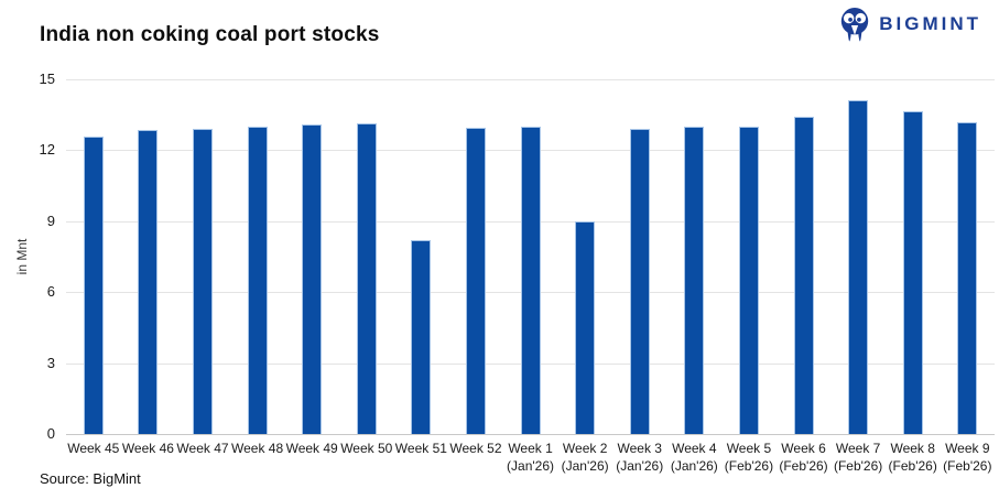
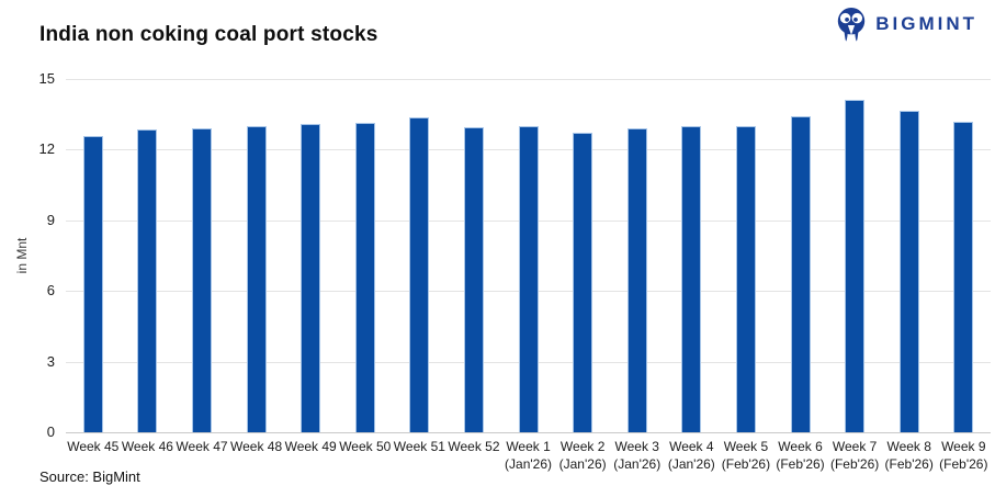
Week 51: 8.2 -> 13.3
Week 2 (Jan'26): 9.0 -> 12.7
